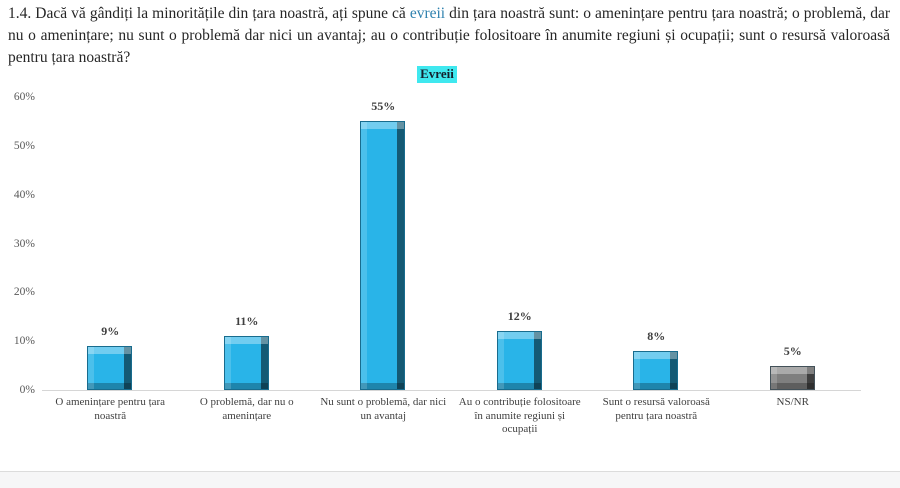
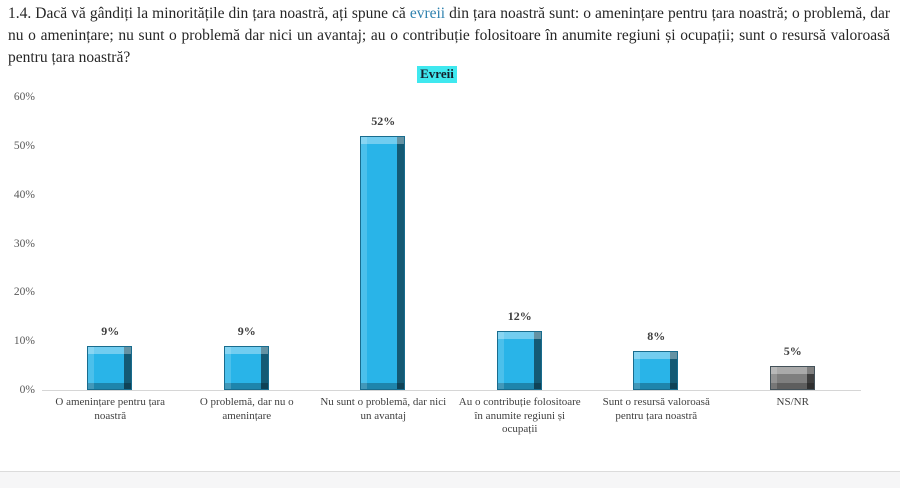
O problemă, dar nu o amenințare: 11% -> 9%
Nu sunt o problemă, dar nici un avantaj: 55% -> 52%
